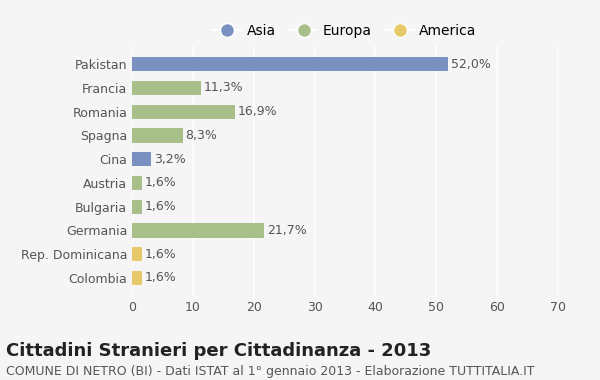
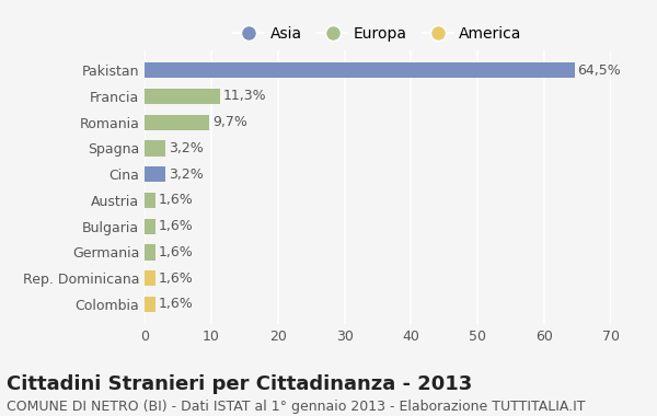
Pakistan: 52,0% -> 64,5%
Romania: 16,9% -> 9,7%
Spagna: 8,3% -> 3,2%
Germania: 21,7% -> 1,6%
